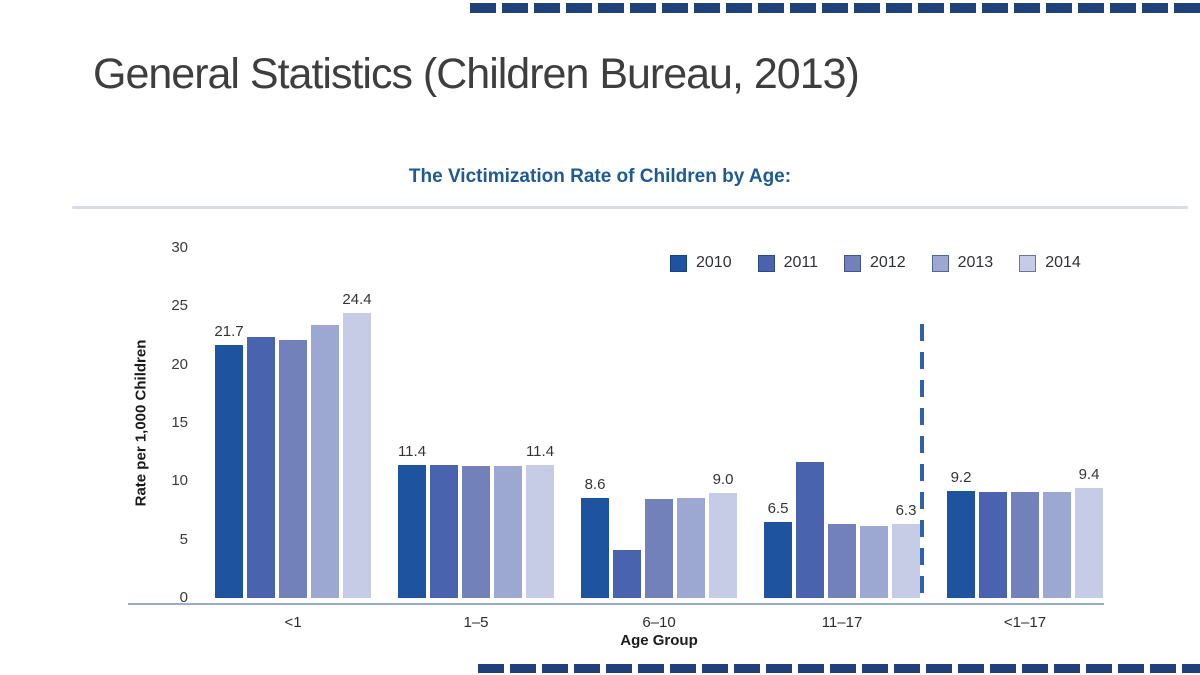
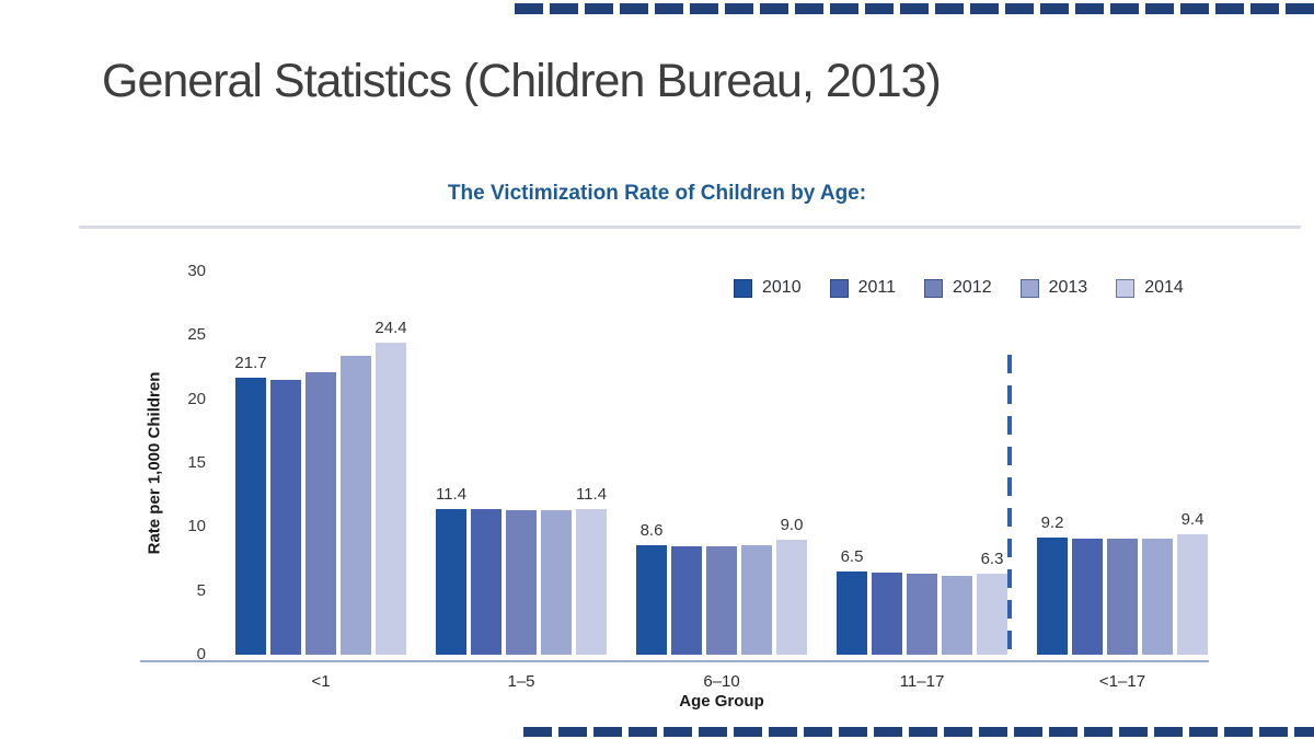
2011/<1: 22.4 -> 21.5
2011/6–10: 4.1 -> 8.5
2011/11–17: 11.7 -> 6.4
